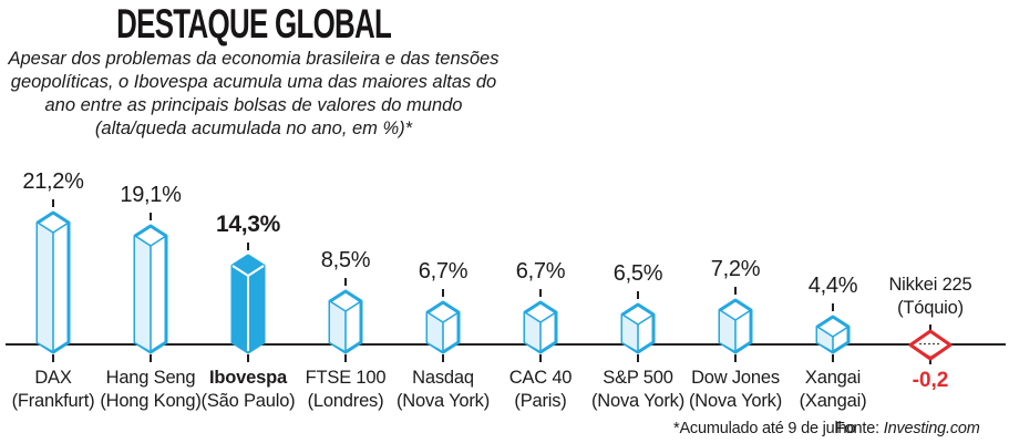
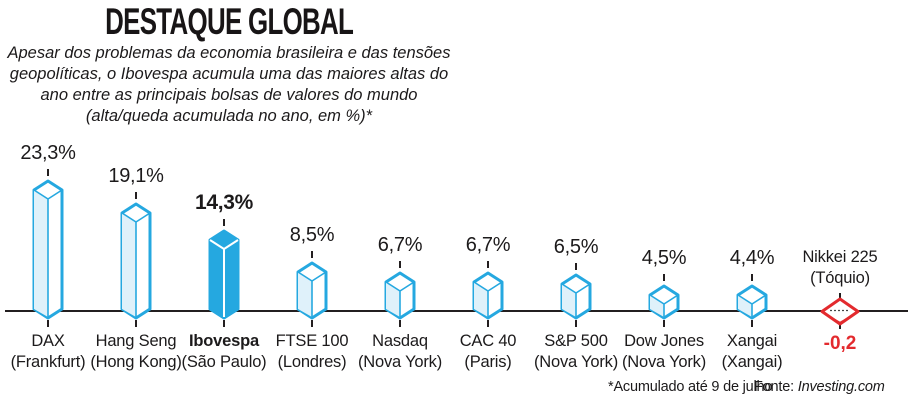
DAX: 21,2% -> 23,3%
Dow Jones: 7,2% -> 4,5%
